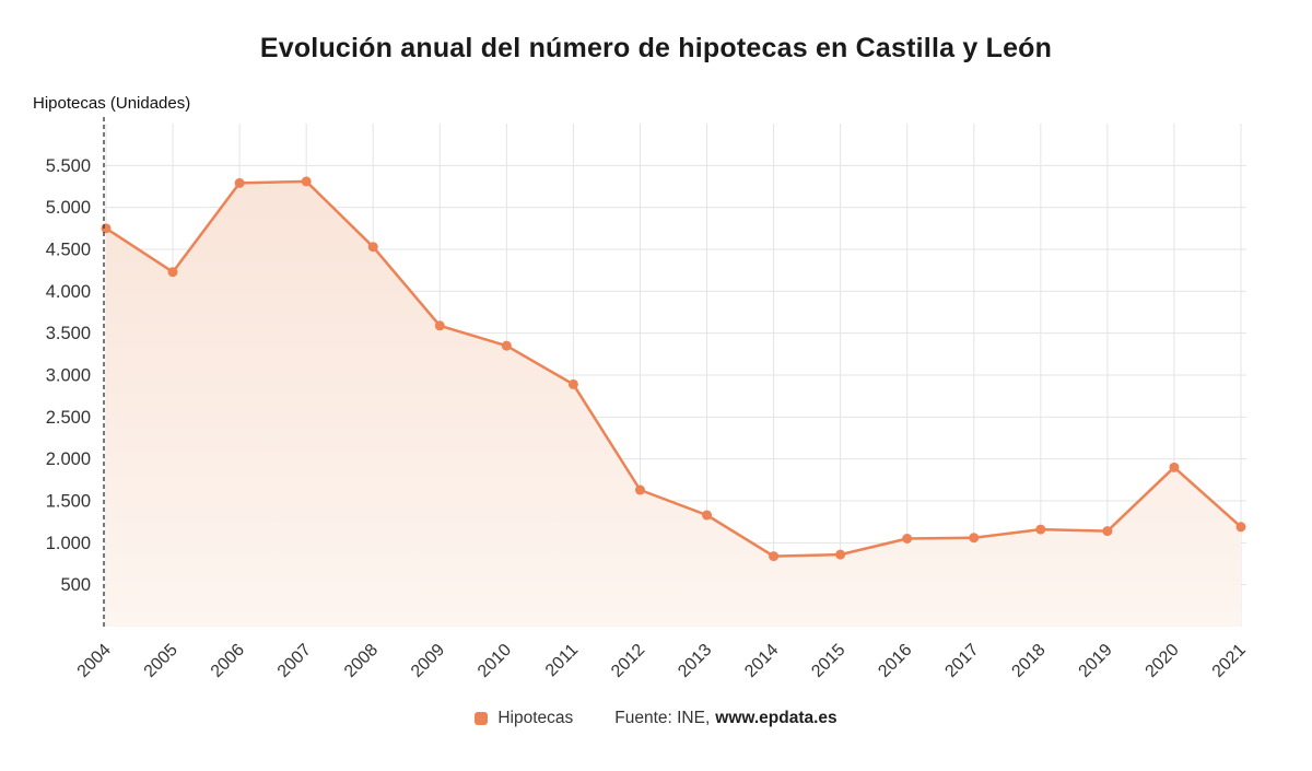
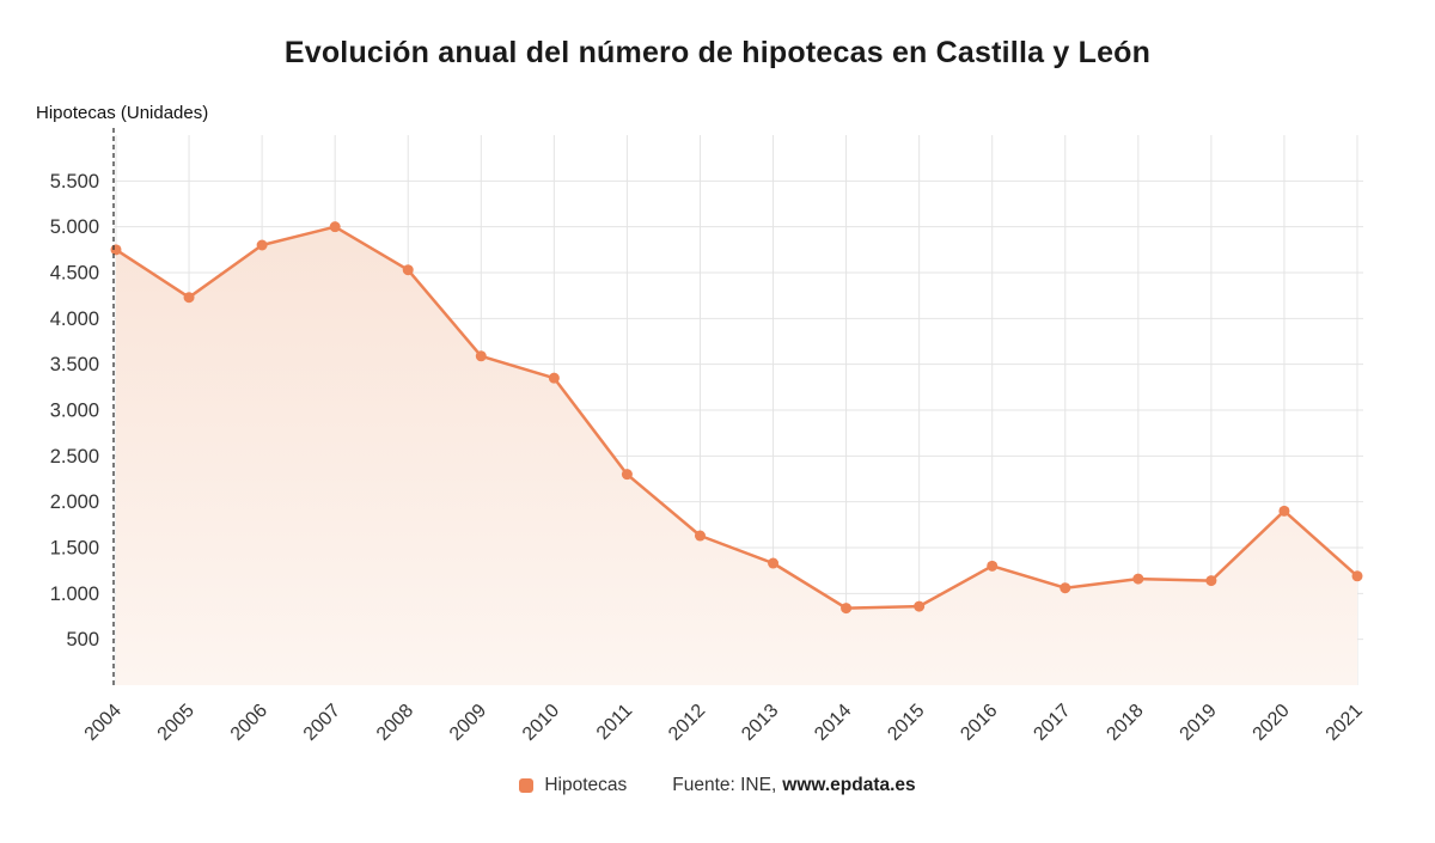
2006: 5300 -> 4800
2007: 5300 -> 5000
2011: 2900 -> 2300
2016: 1000 -> 1300
